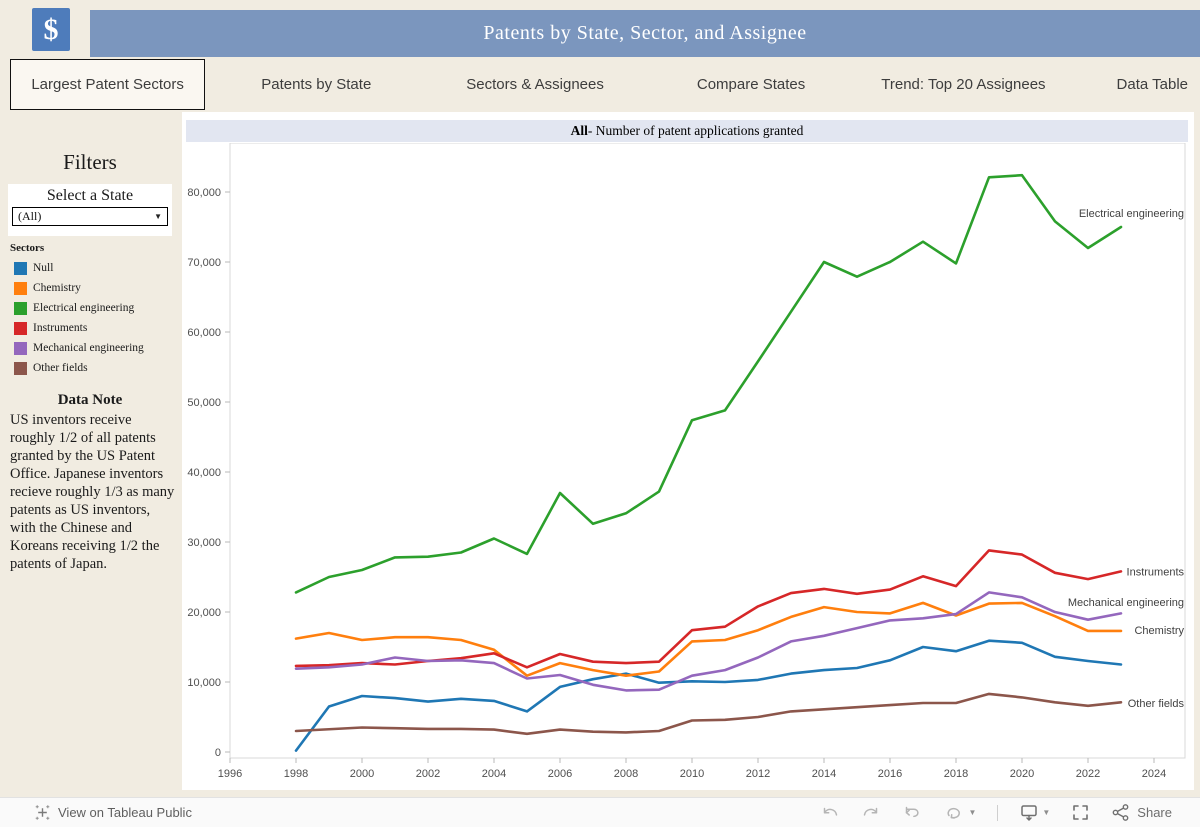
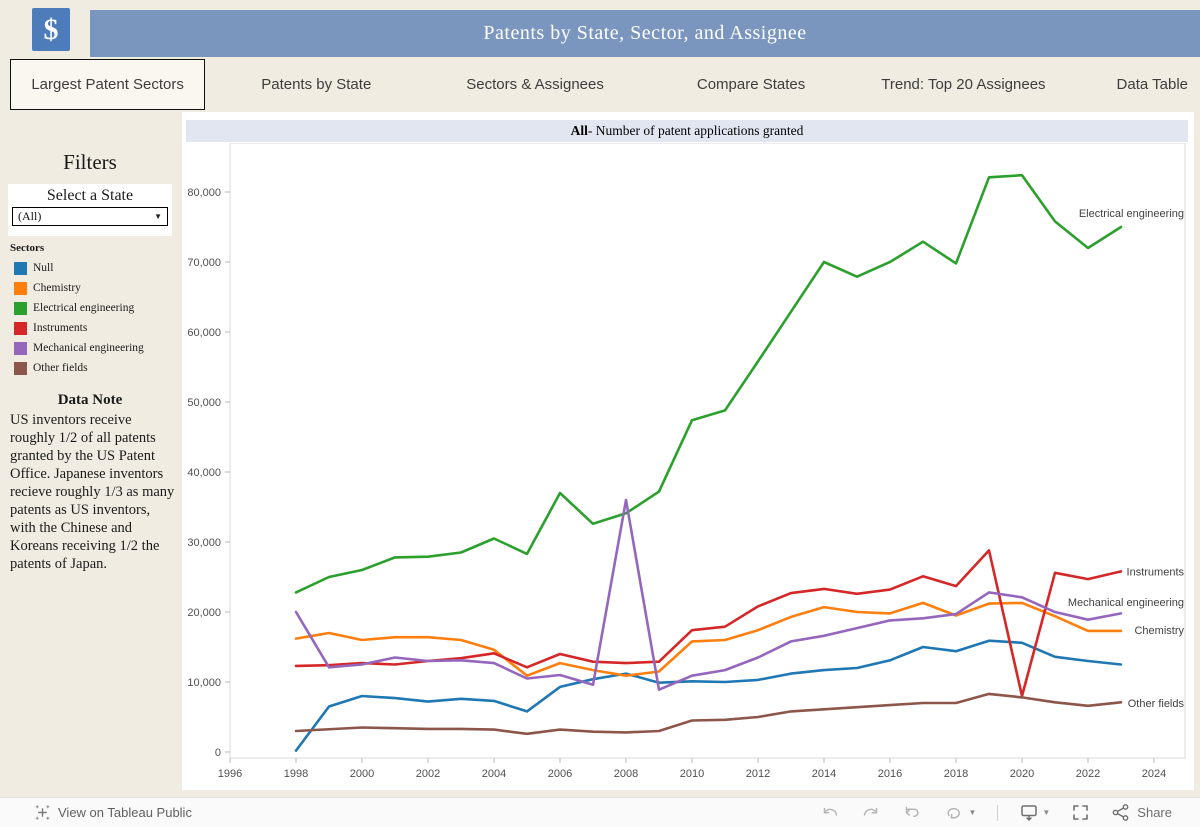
Mechanical engineering/1998: 12000 -> 20000
Mechanical engineering/2008: 9000 -> 36000
Instruments/2020: 28000 -> 8000
